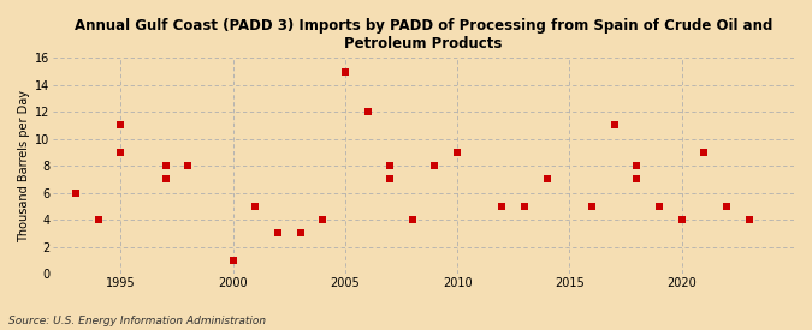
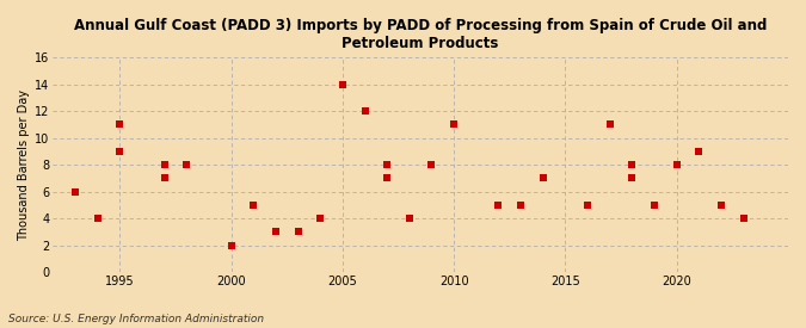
2000: 1 -> 2
2005: 15 -> 14
2010: 9 -> 11
2020: 4 -> 8
